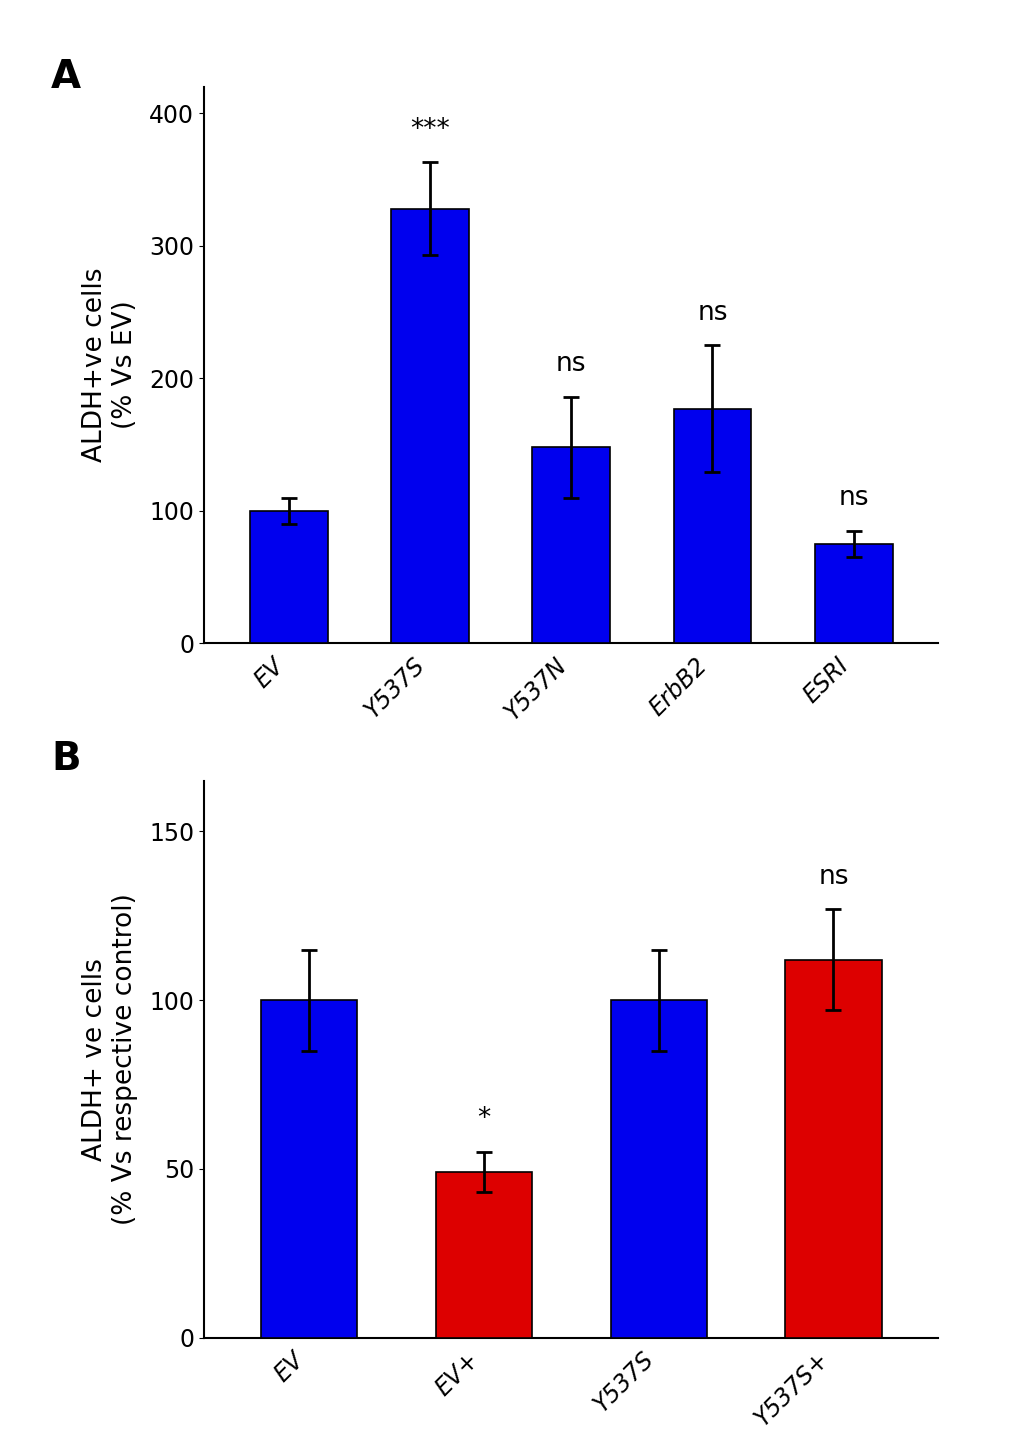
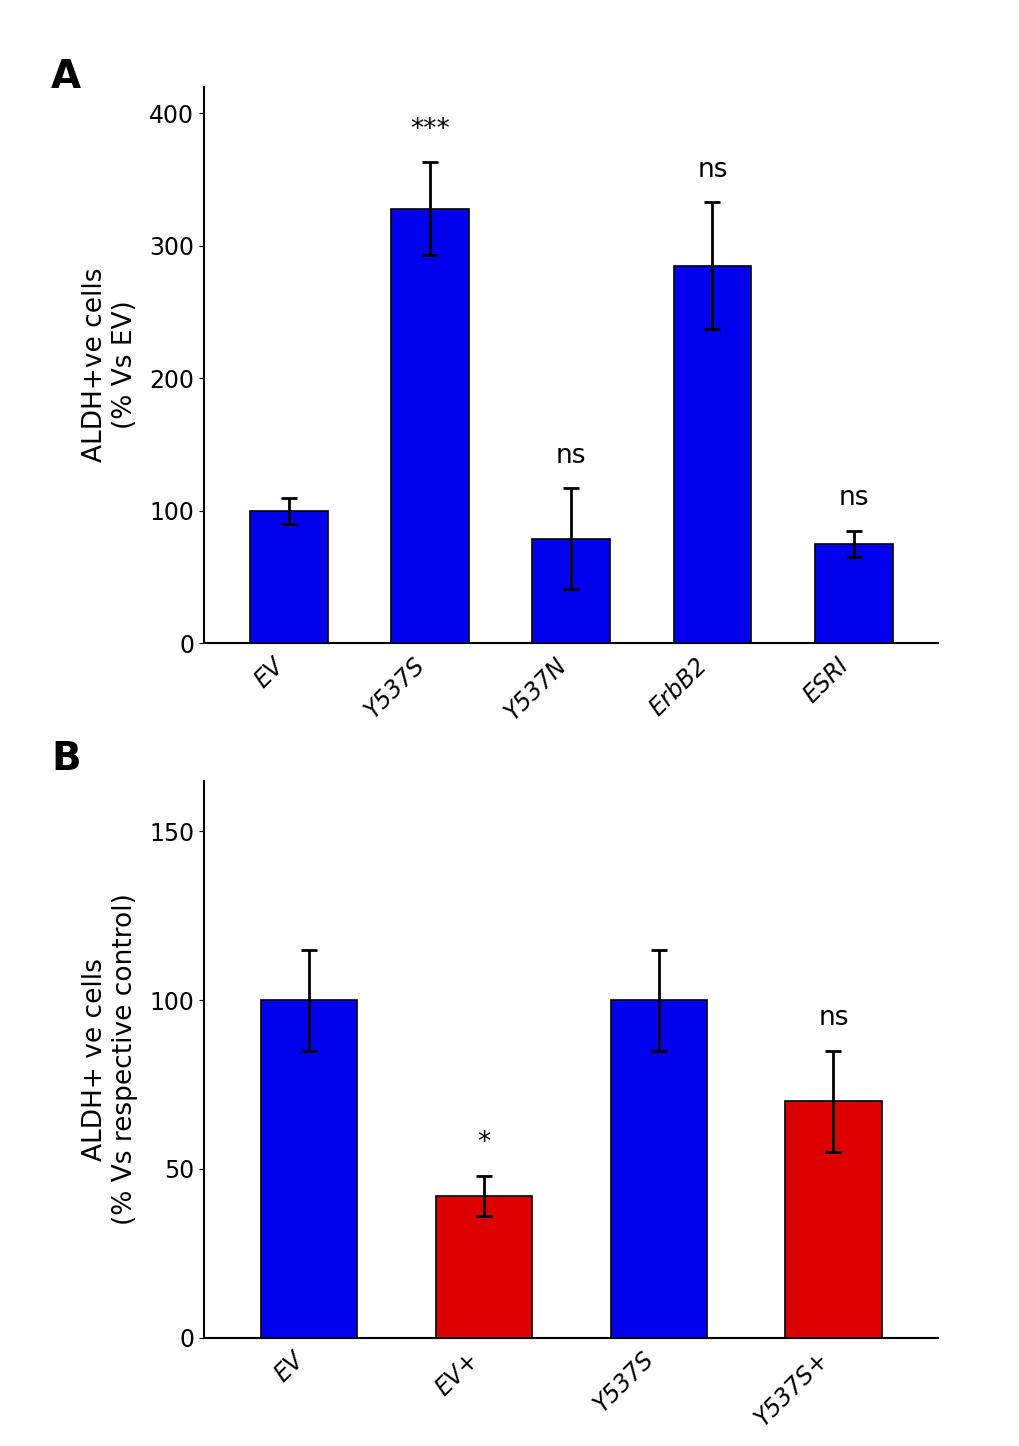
Y537N: 148 -> 79
ErbB2: 177 -> 285
EV+: 49 -> 42
Y537S+: 112 -> 70
